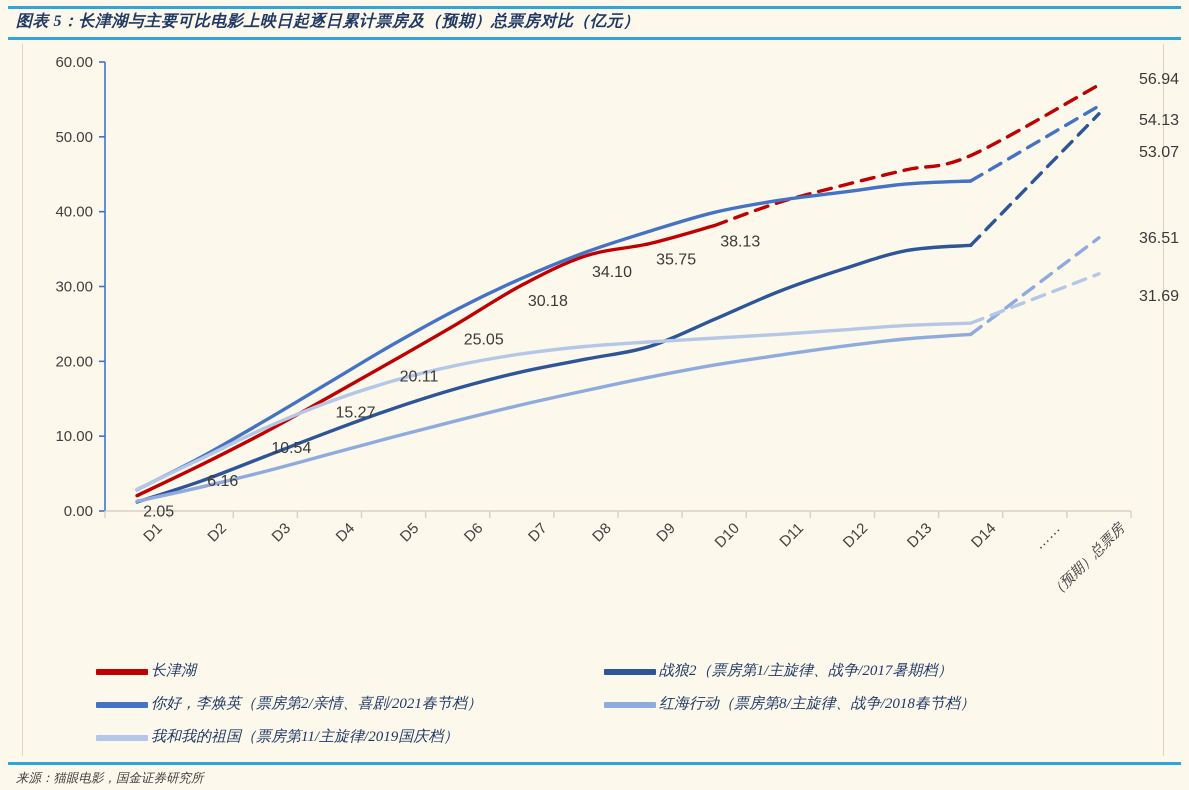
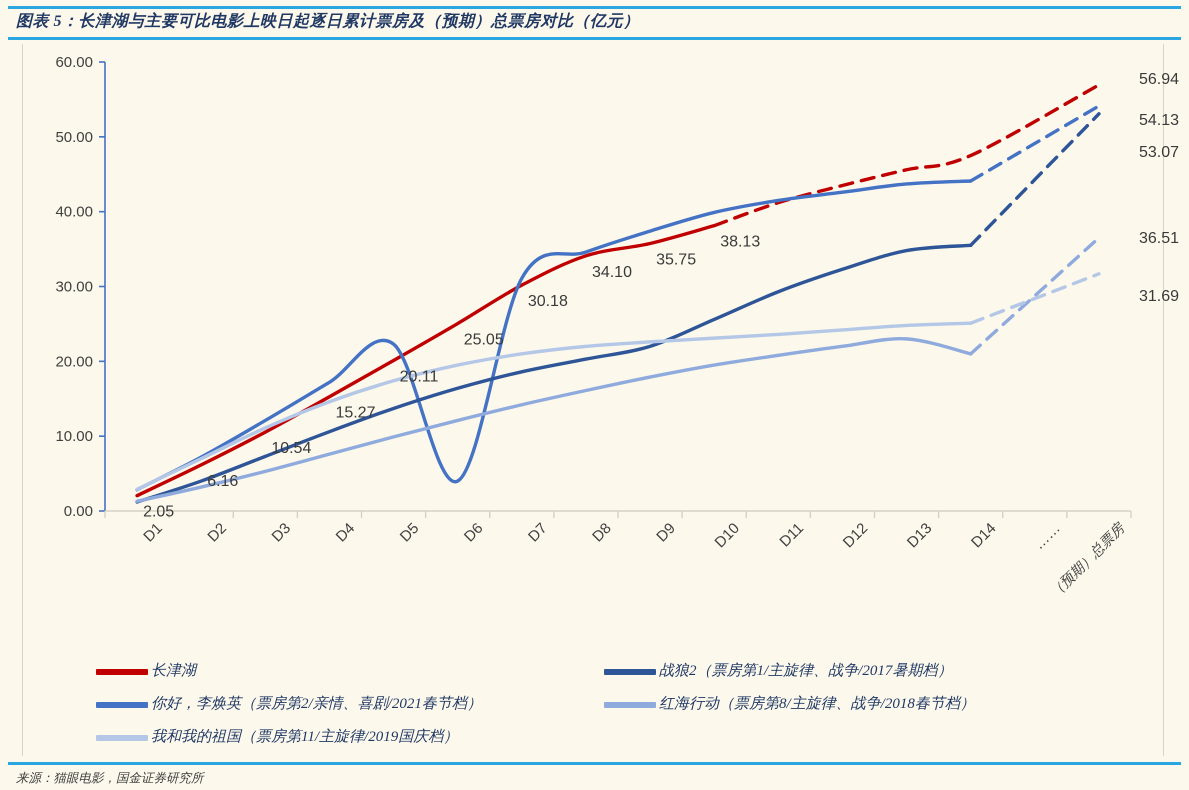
你好，李焕英（票房第2/亲情、喜剧/2021春节档）/D6: 27 -> 4
红海行动（票房第8/主旋律、战争/2018春节档）/D14: 24 -> 21
